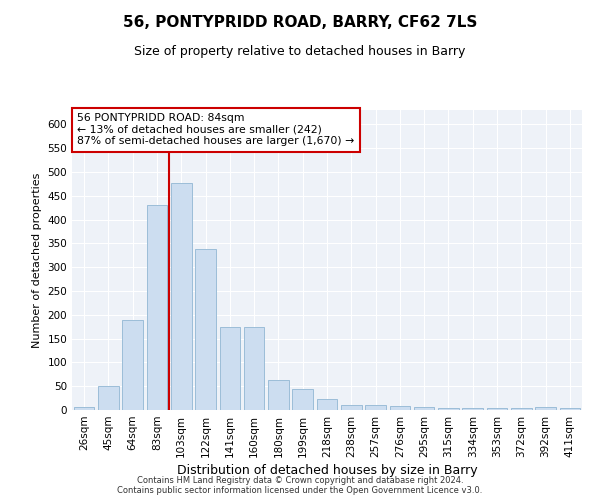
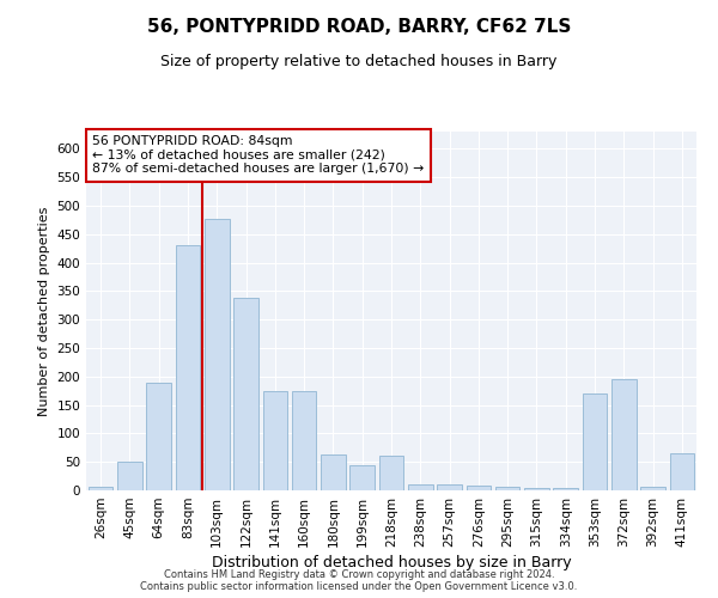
218sqm: 24 -> 60
353sqm: 5 -> 170
372sqm: 4 -> 195
411sqm: 4 -> 65
